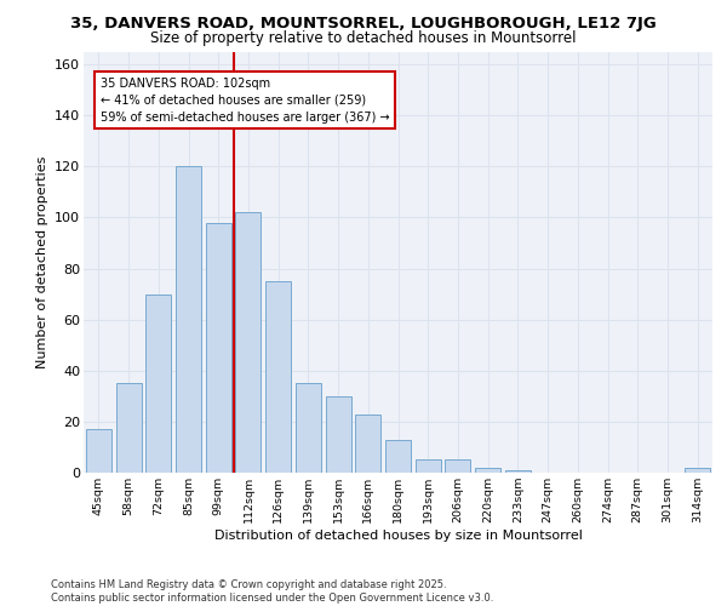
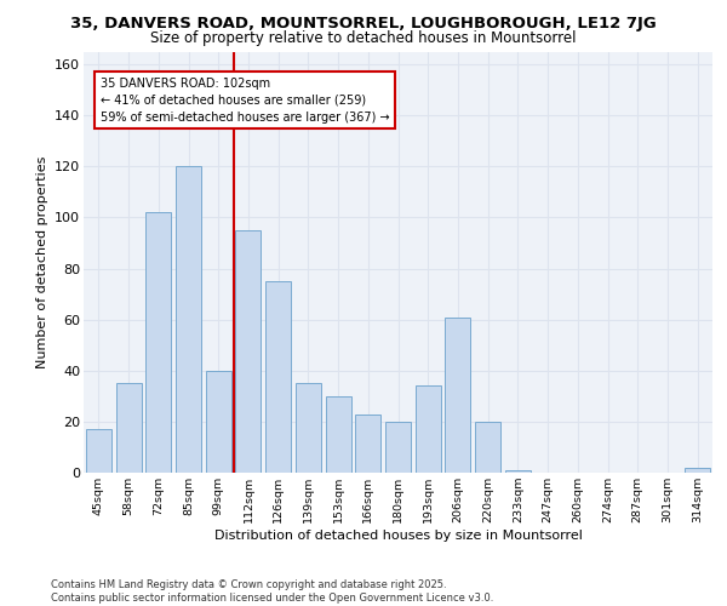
72sqm: 70 -> 102
99sqm: 98 -> 40
112sqm: 102 -> 95
180sqm: 13 -> 20
193sqm: 5 -> 34
206sqm: 5 -> 61
220sqm: 2 -> 20
